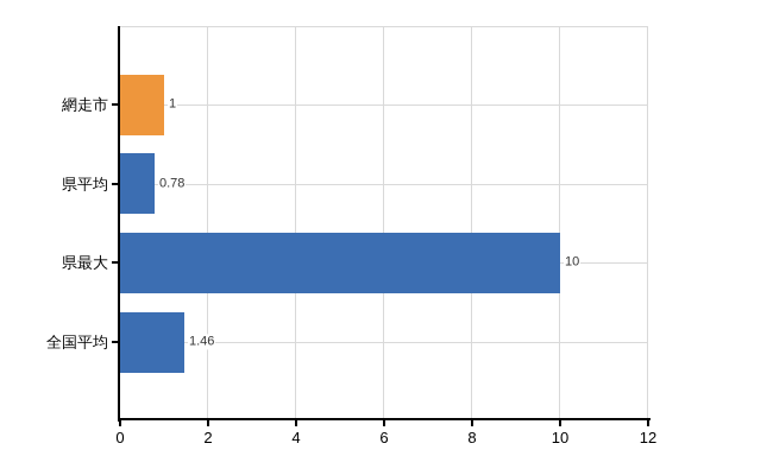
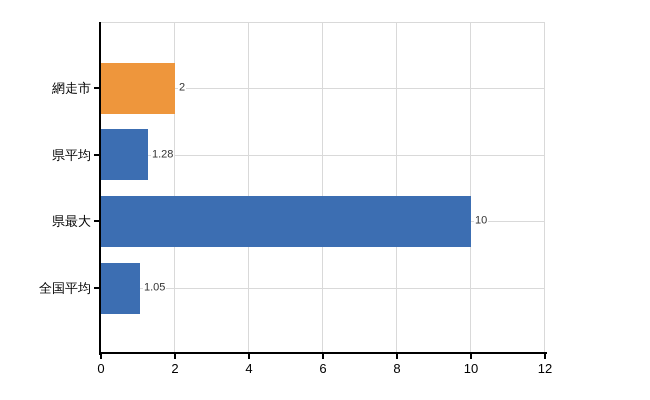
網走市: 1 -> 2
県平均: 0.78 -> 1.28
全国平均: 1.46 -> 1.05
